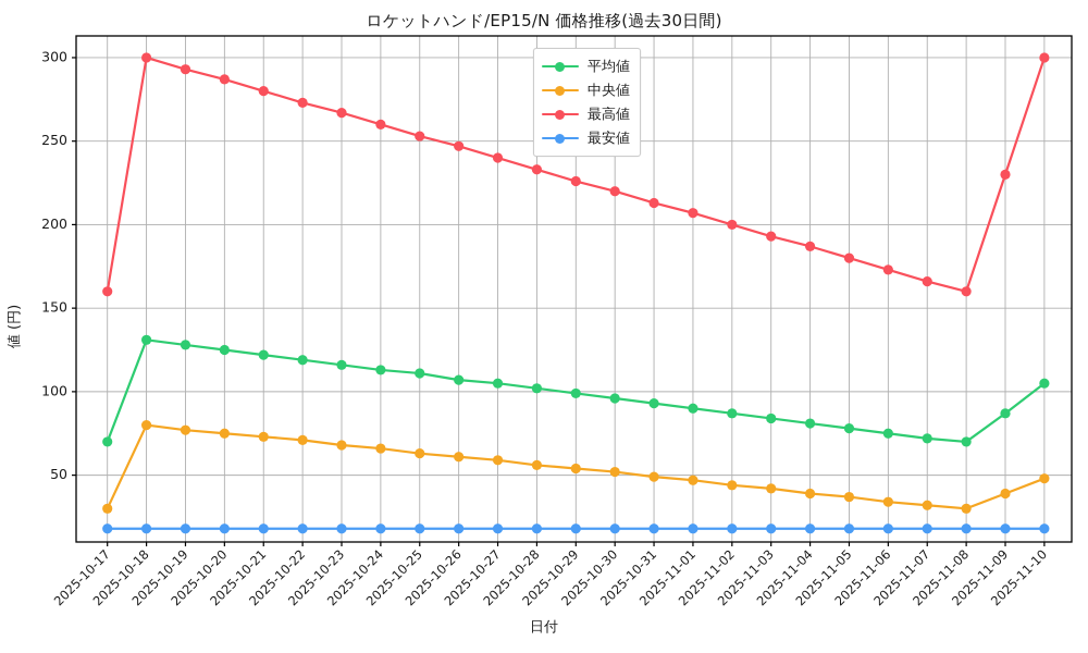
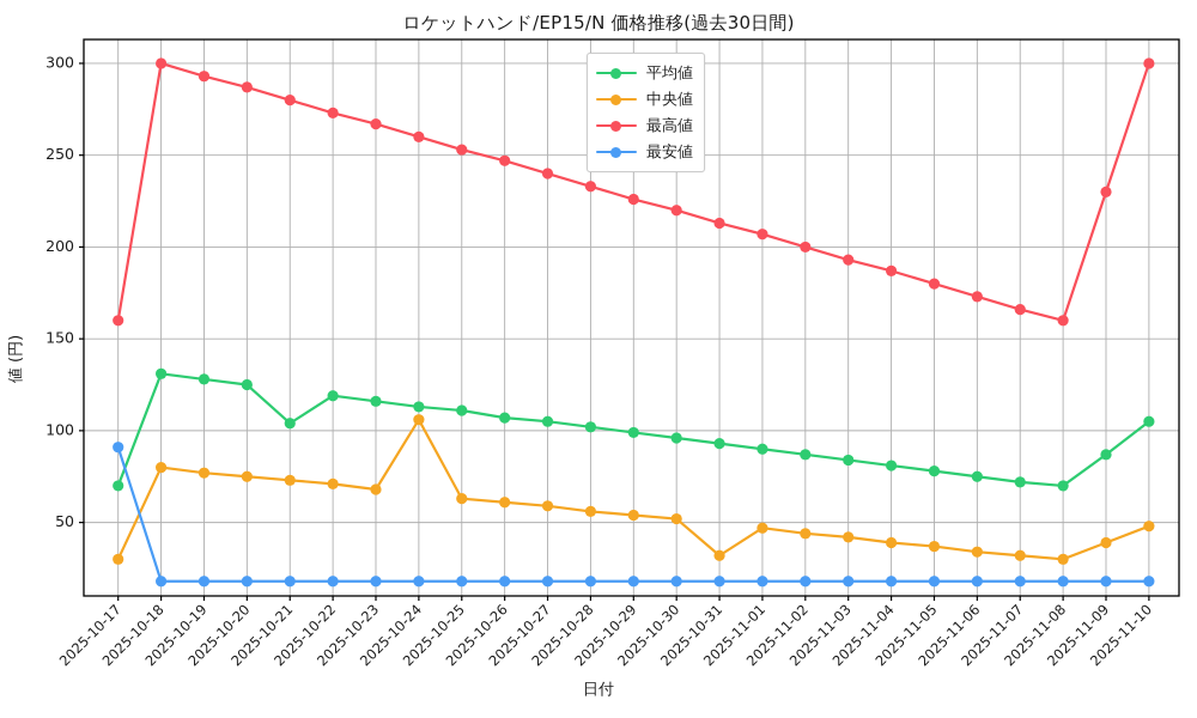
最安値/2025-10-17: 18 -> 91
平均値/2025-10-21: 122 -> 104
中央値/2025-10-24: 66 -> 106
中央値/2025-10-31: 49 -> 32
